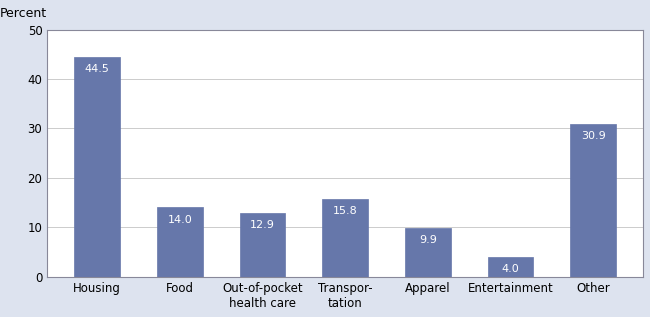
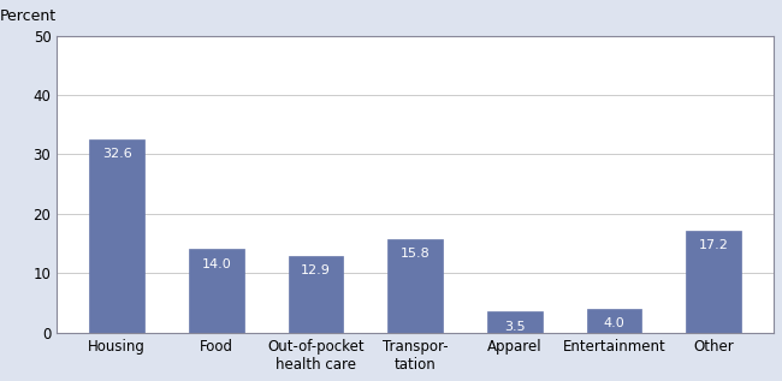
Housing: 44.5 -> 32.6
Apparel: 9.9 -> 3.5
Other: 30.9 -> 17.2
